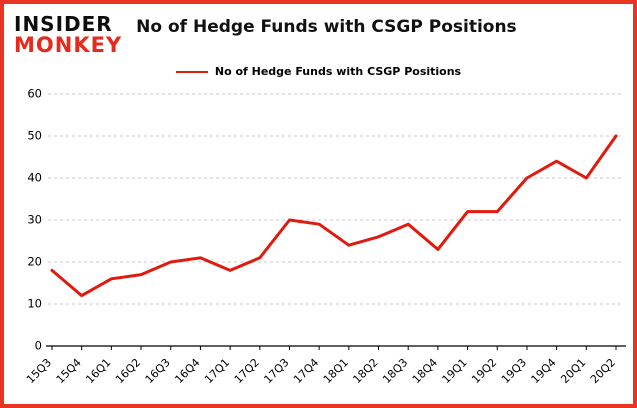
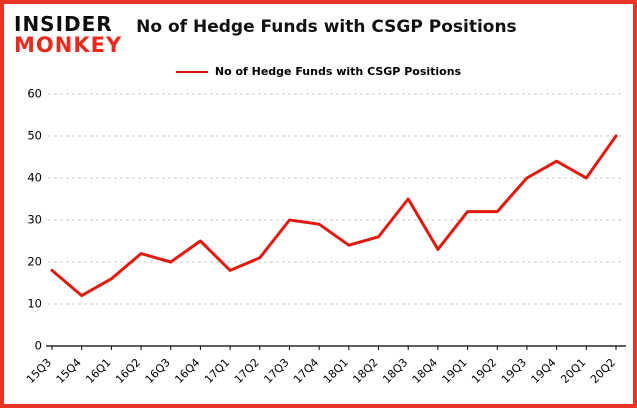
16Q2: 17 -> 22
16Q4: 21 -> 25
18Q3: 29 -> 35
